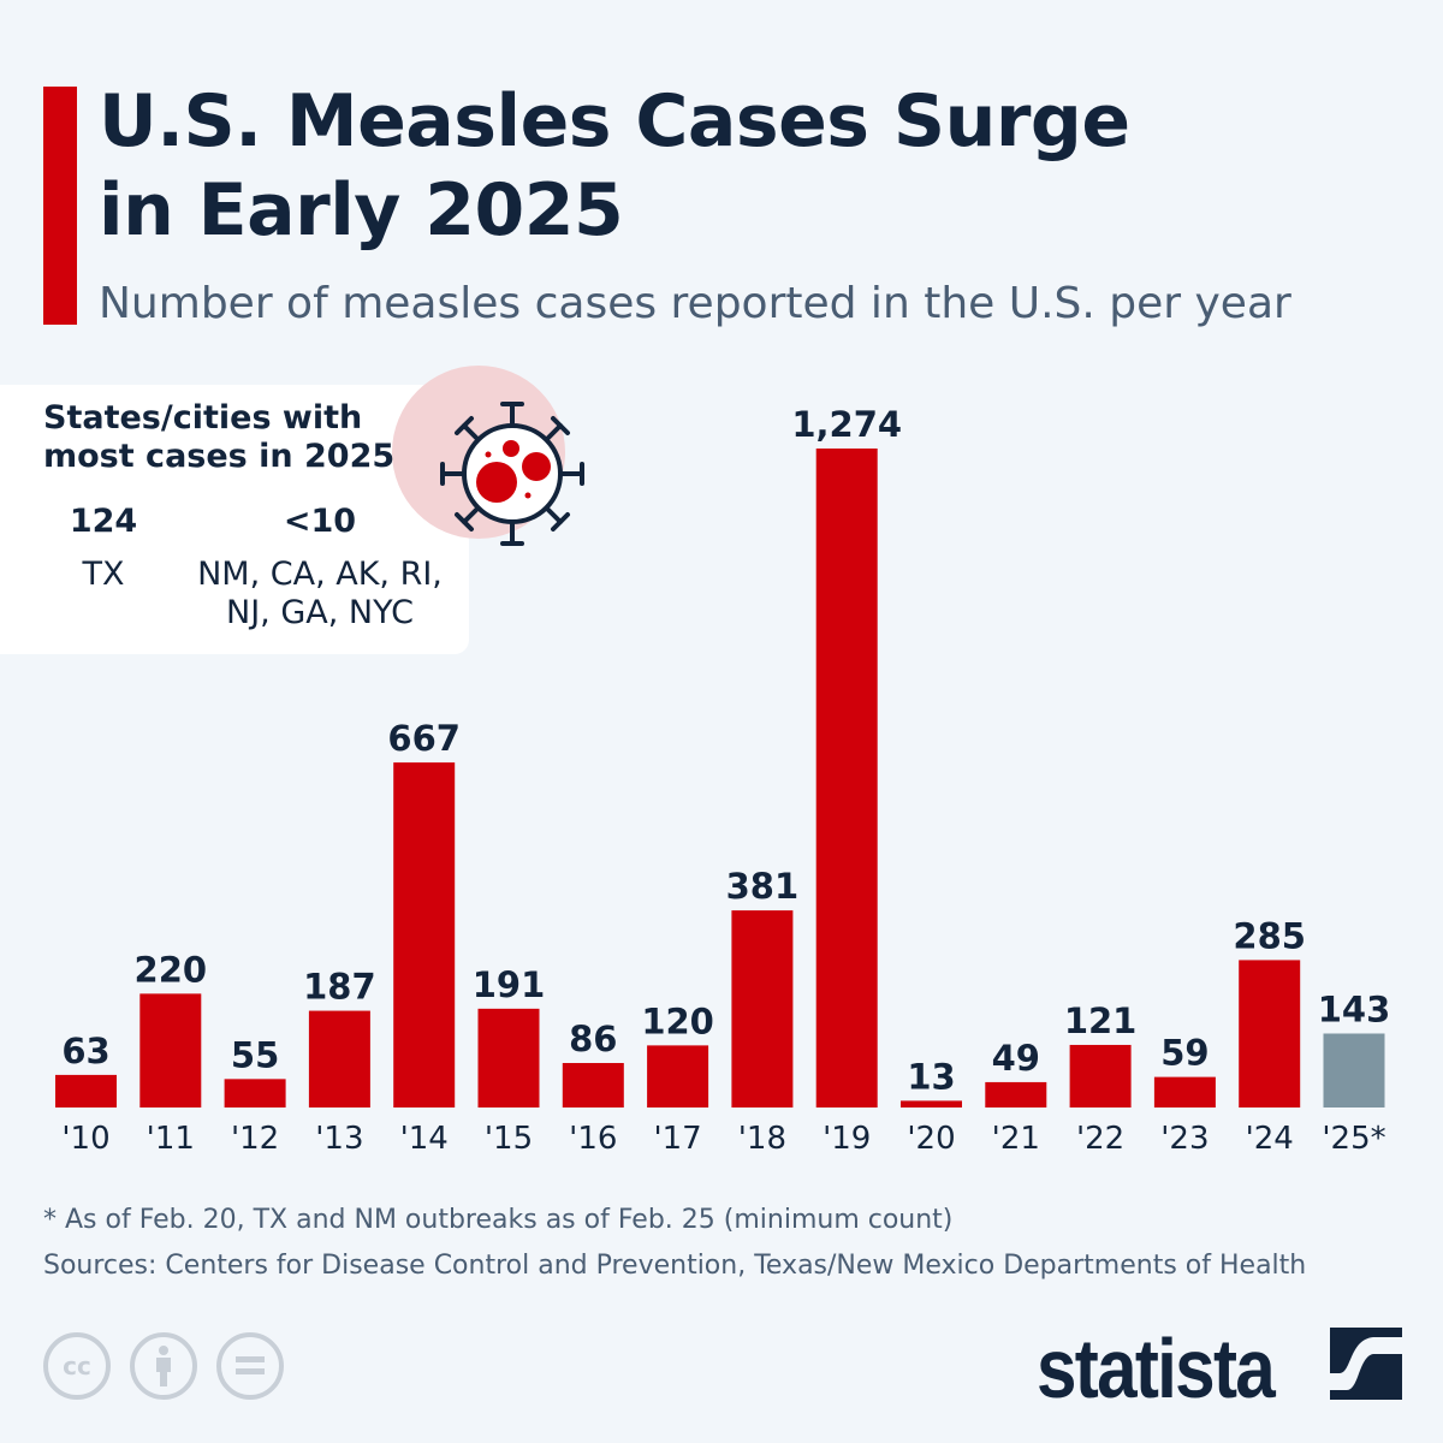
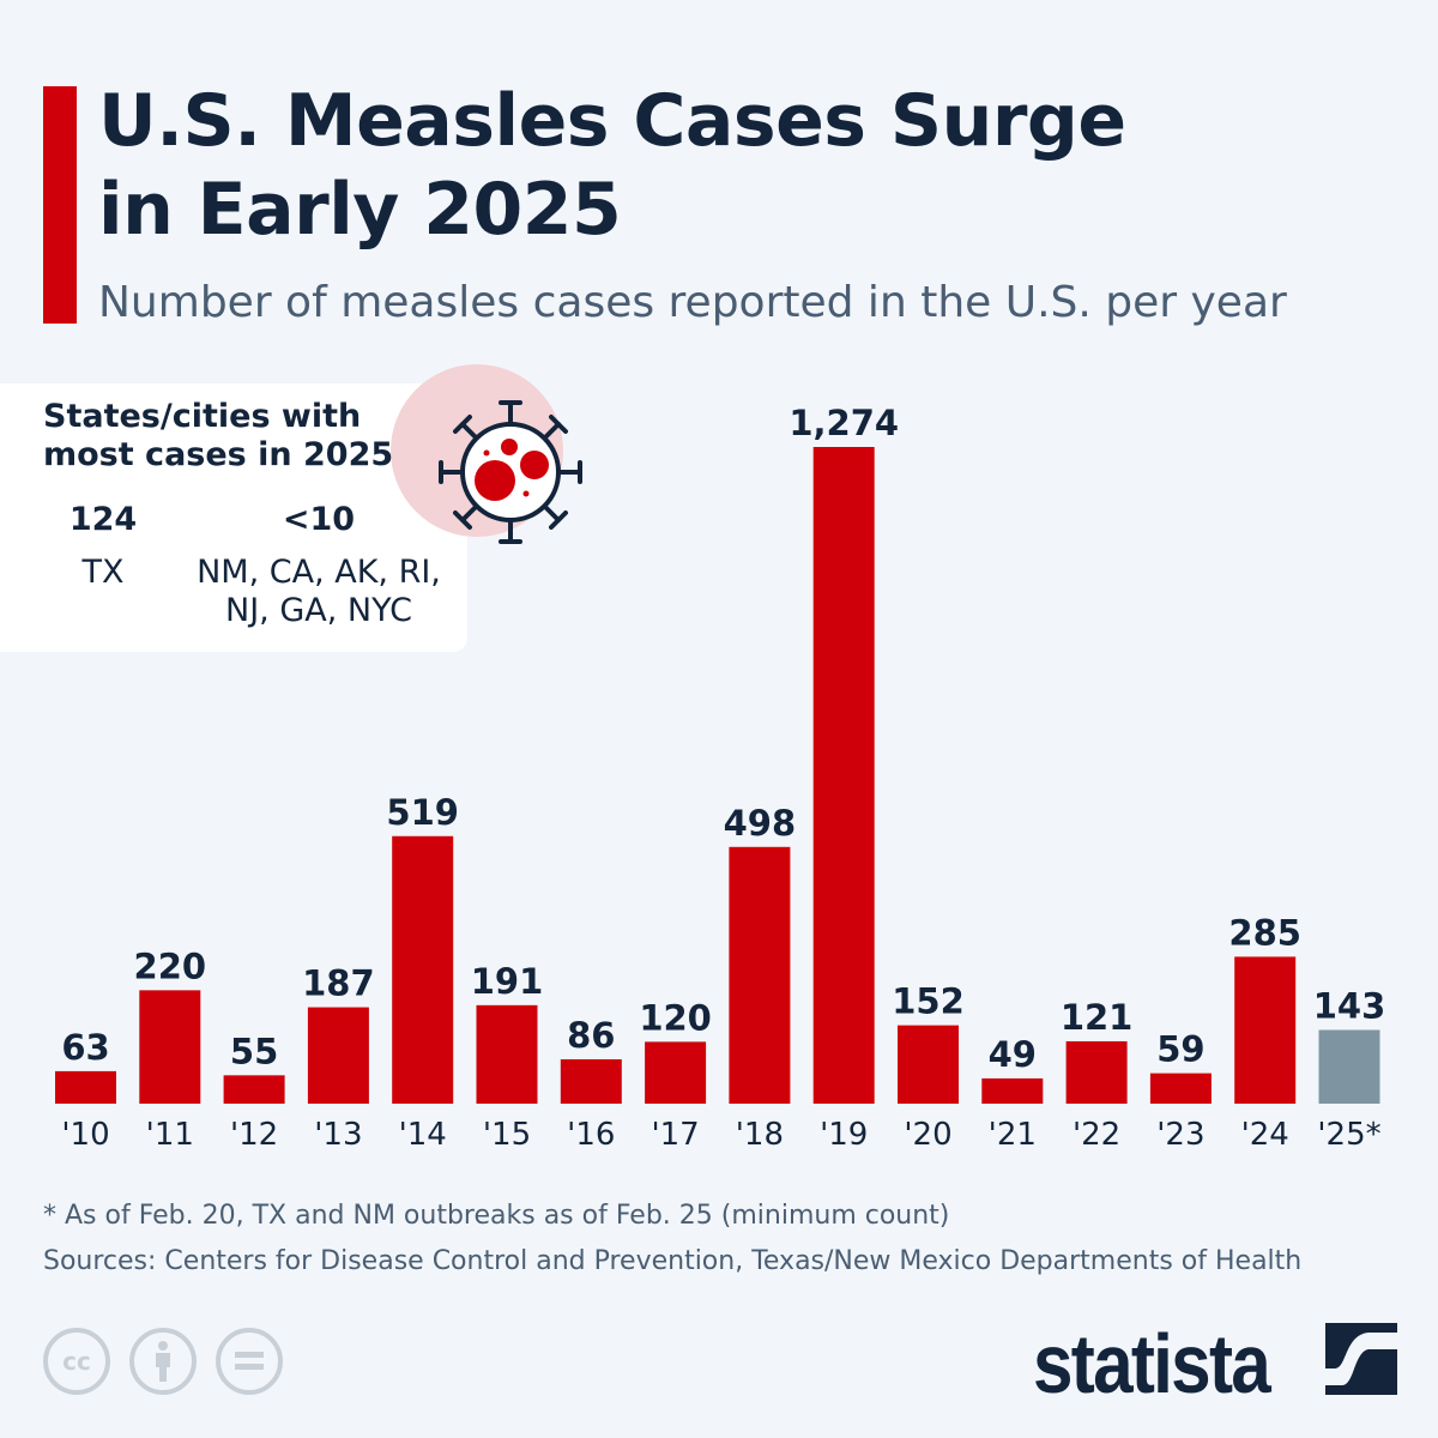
'14: 667 -> 519
'18: 381 -> 498
'20: 13 -> 152
